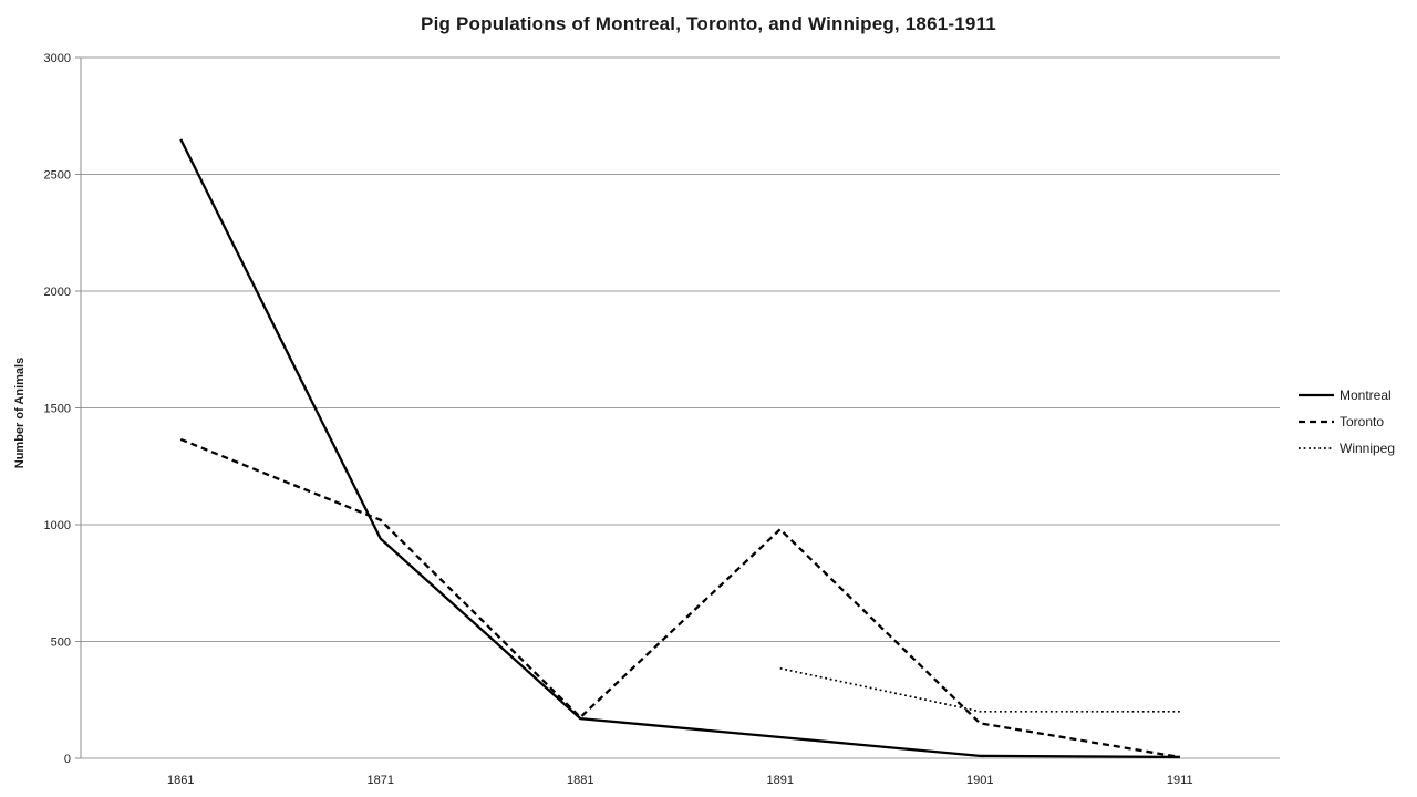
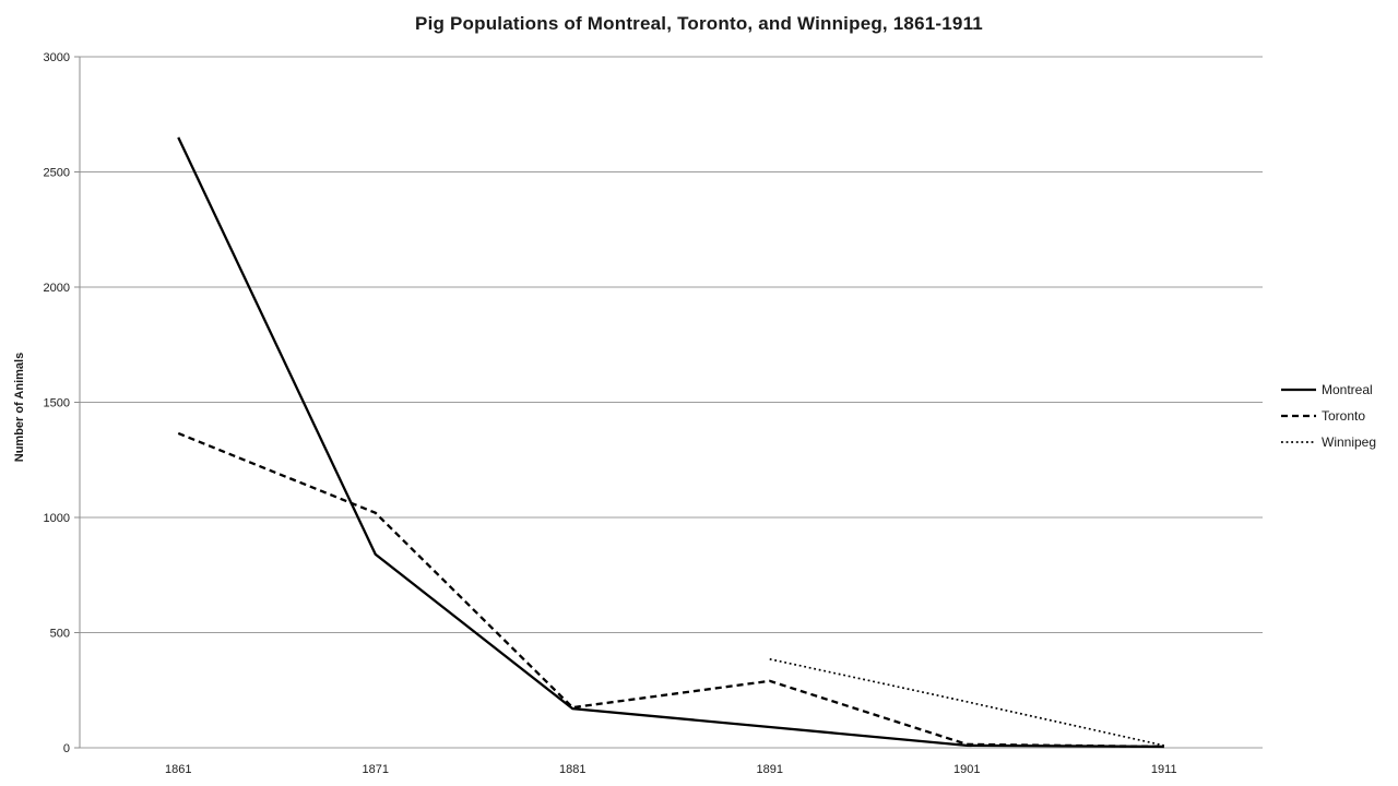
Montreal/1871: 940 -> 840
Toronto/1891: 980 -> 290
Toronto/1901: 150 -> 20
Winnipeg/1911: 200 -> 10
